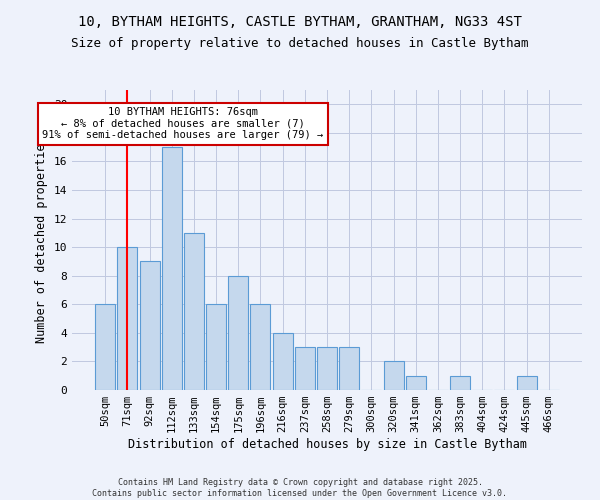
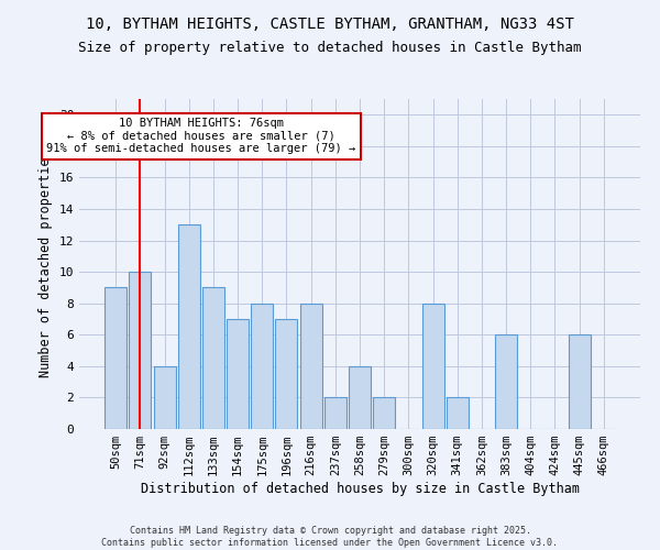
50sqm: 6 -> 9
92sqm: 9 -> 4
112sqm: 17 -> 13
133sqm: 11 -> 9
154sqm: 6 -> 7
196sqm: 6 -> 7
216sqm: 4 -> 8
237sqm: 3 -> 2
258sqm: 3 -> 4
279sqm: 3 -> 2
320sqm: 2 -> 8
341sqm: 1 -> 2
383sqm: 1 -> 6
445sqm: 1 -> 6
